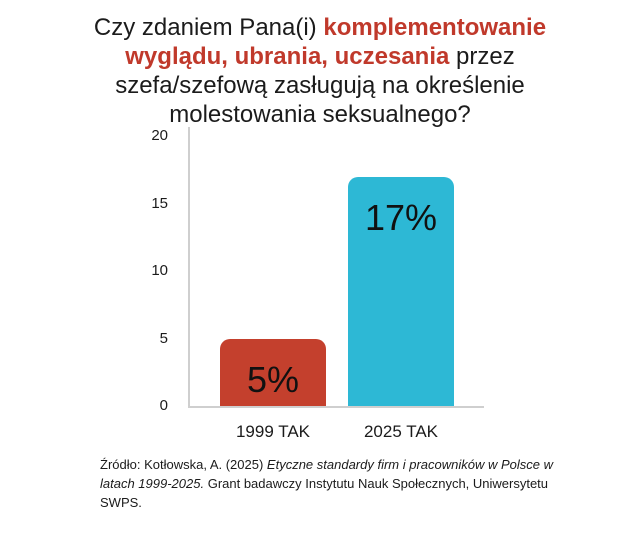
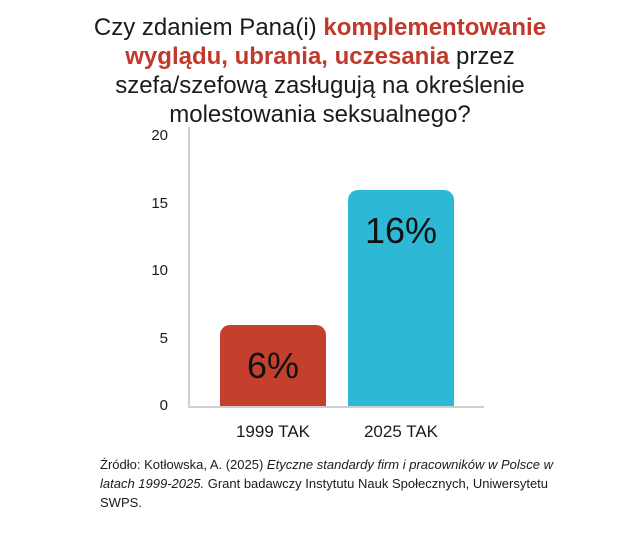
1999 TAK: 5% -> 6%
2025 TAK: 17% -> 16%
